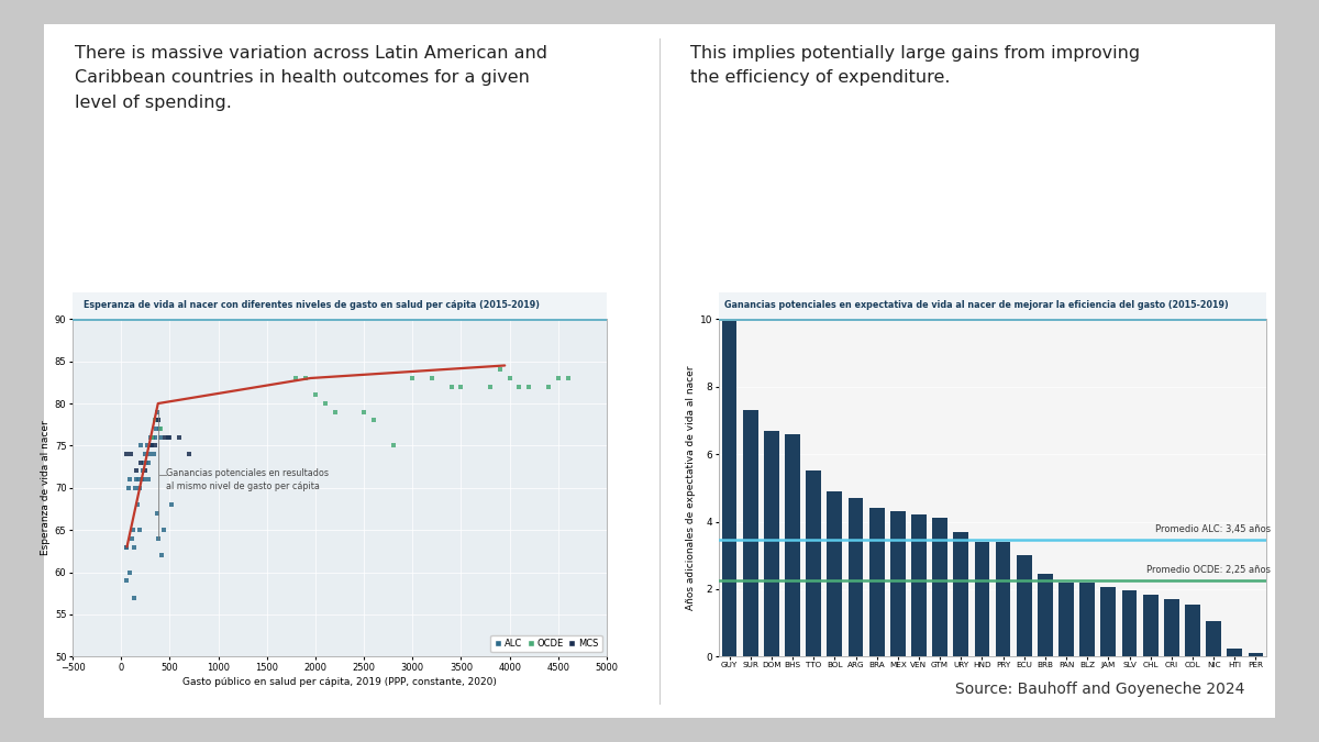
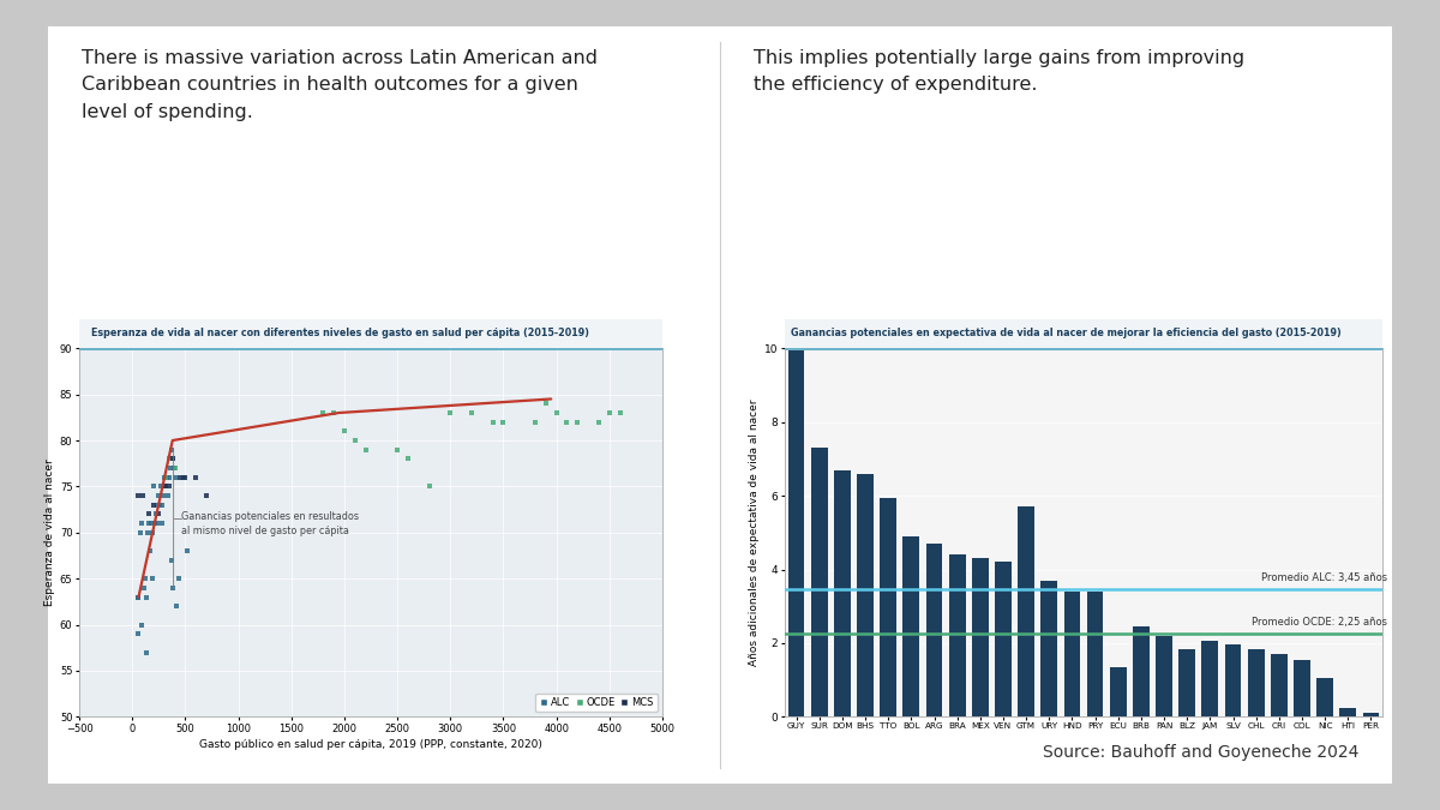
TTO: 5.50 -> 5.95
GTM: 4.10 -> 5.70
ECU: 3.00 -> 1.35
BLZ: 2.20 -> 1.85
